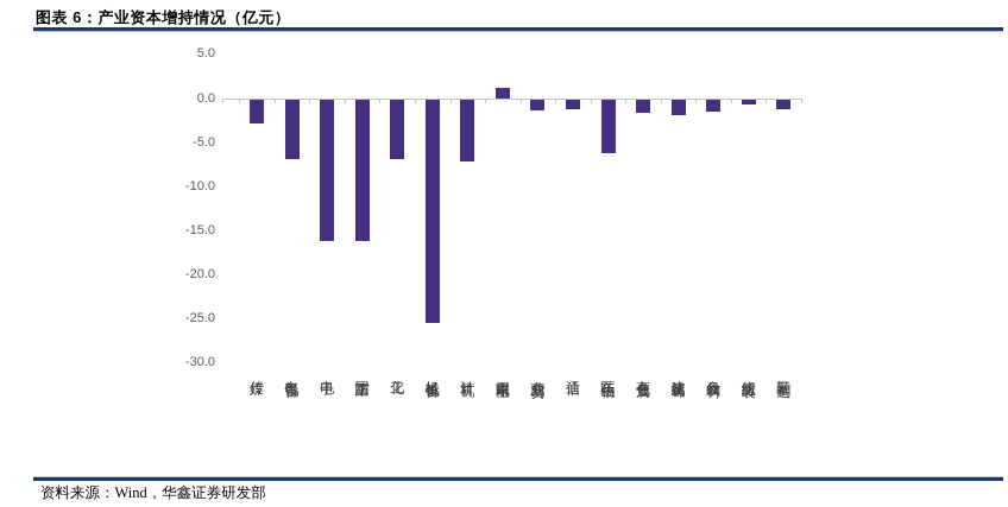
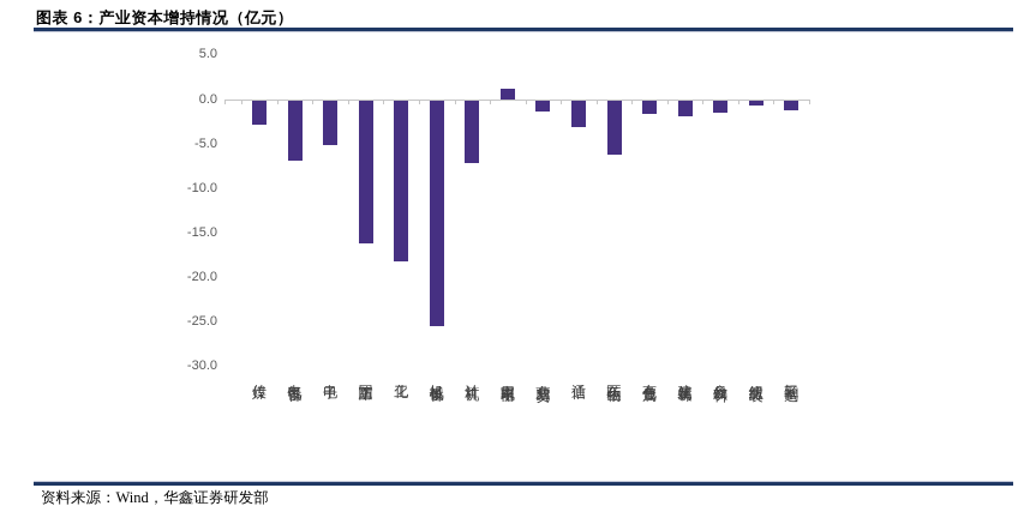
电子: -16 -> -5
化工: -7 -> -18
通信: -1 -> -3
